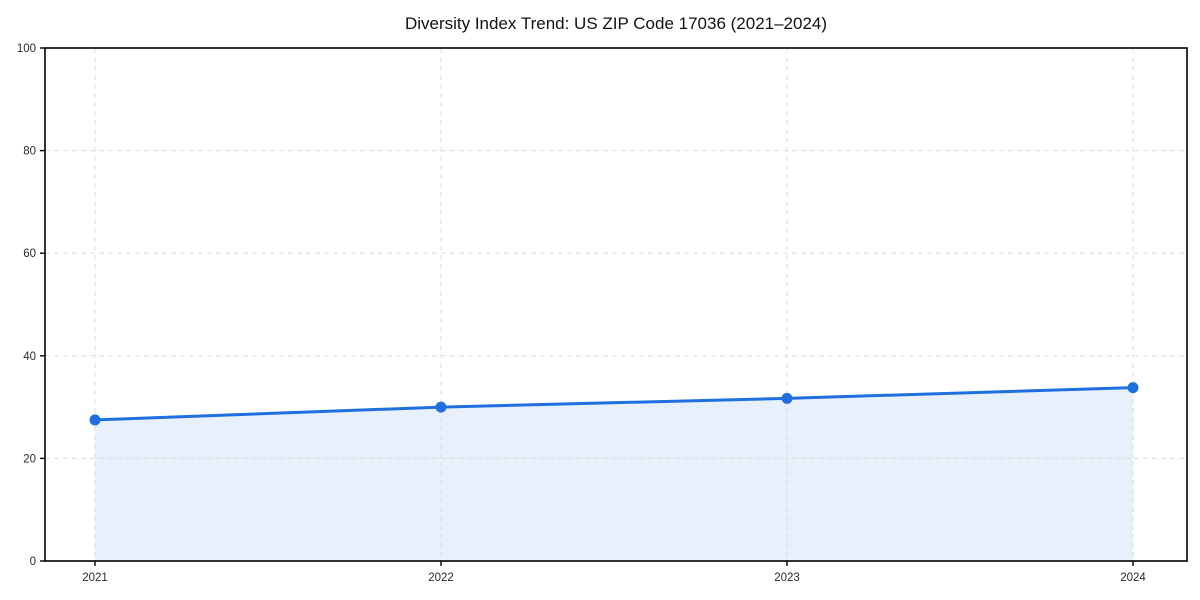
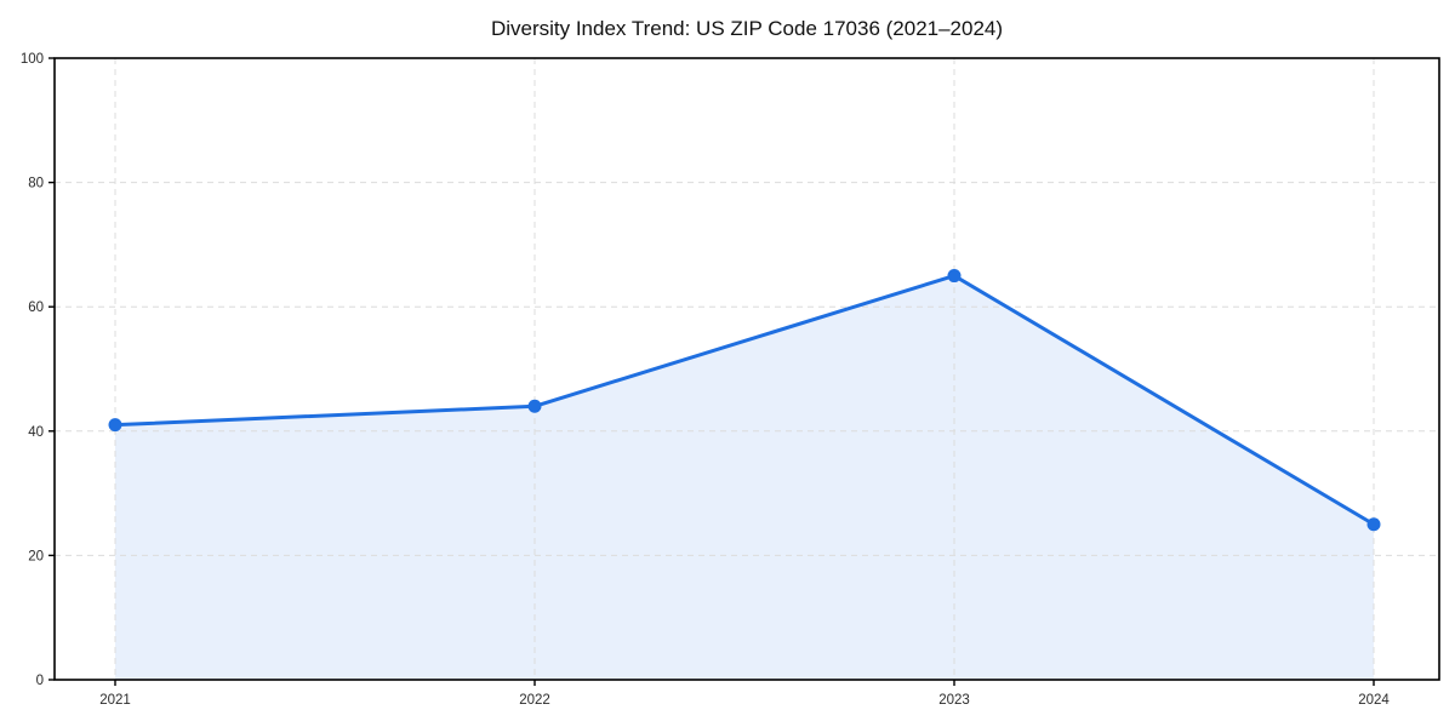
2021: 28 -> 41
2022: 30 -> 44
2023: 32 -> 65
2024: 34 -> 25
